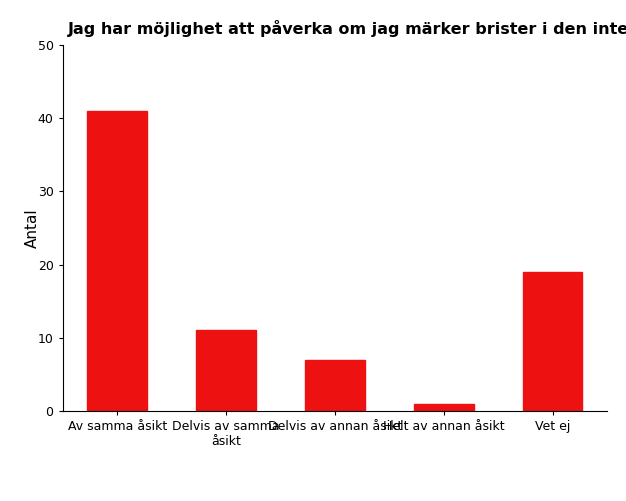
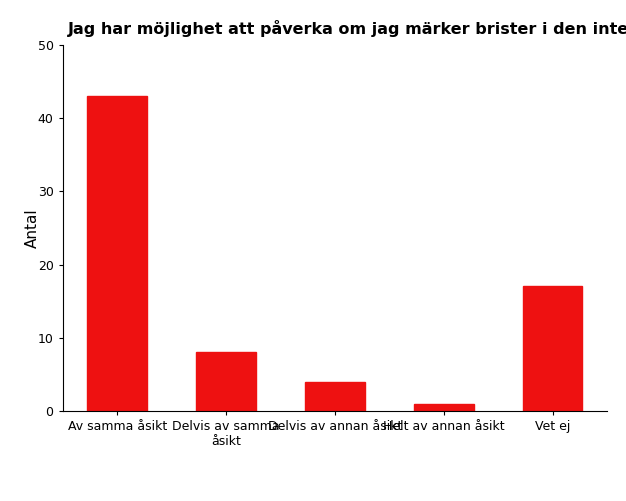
Av samma åsikt: 41 -> 43
Delvis av samma åsikt: 11 -> 8
Delvis av annan åsikt: 7 -> 4
Vet ej: 19 -> 17
